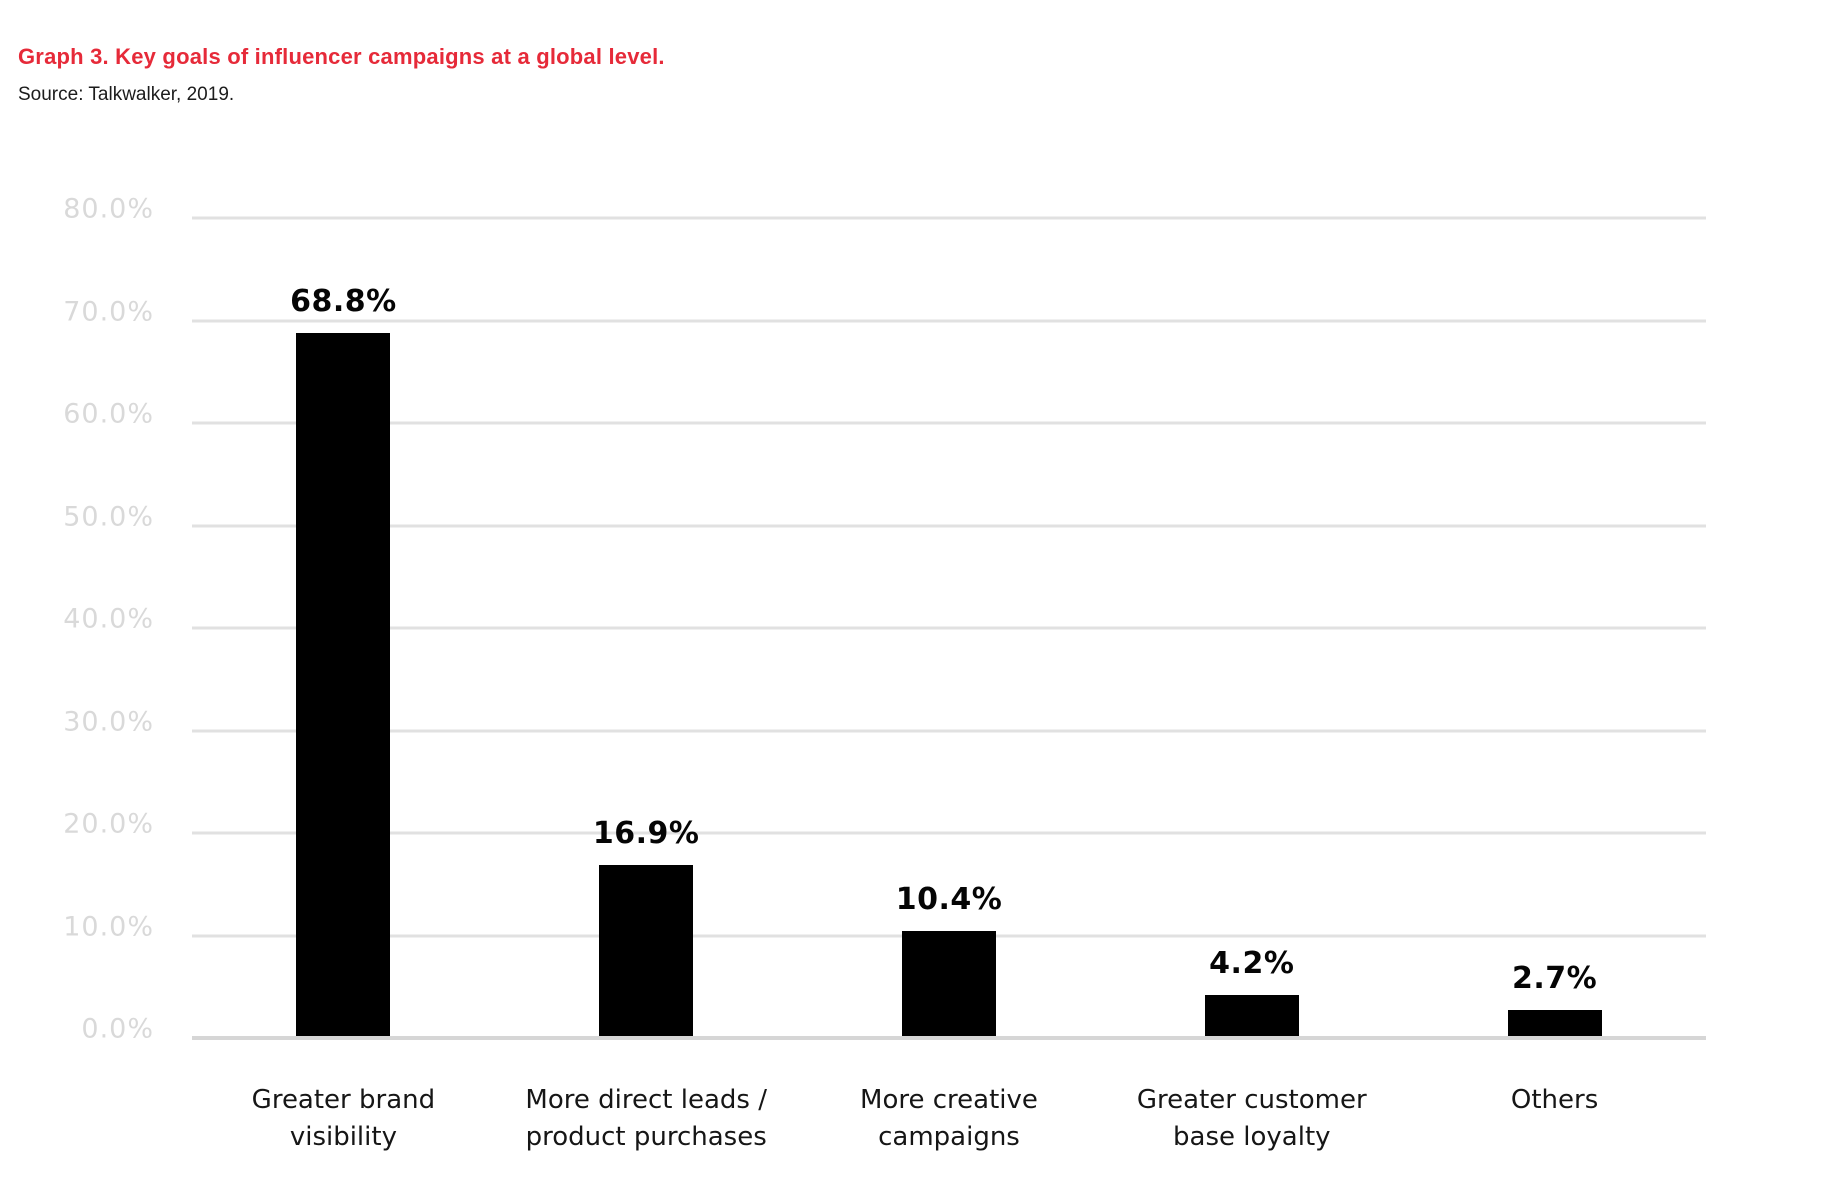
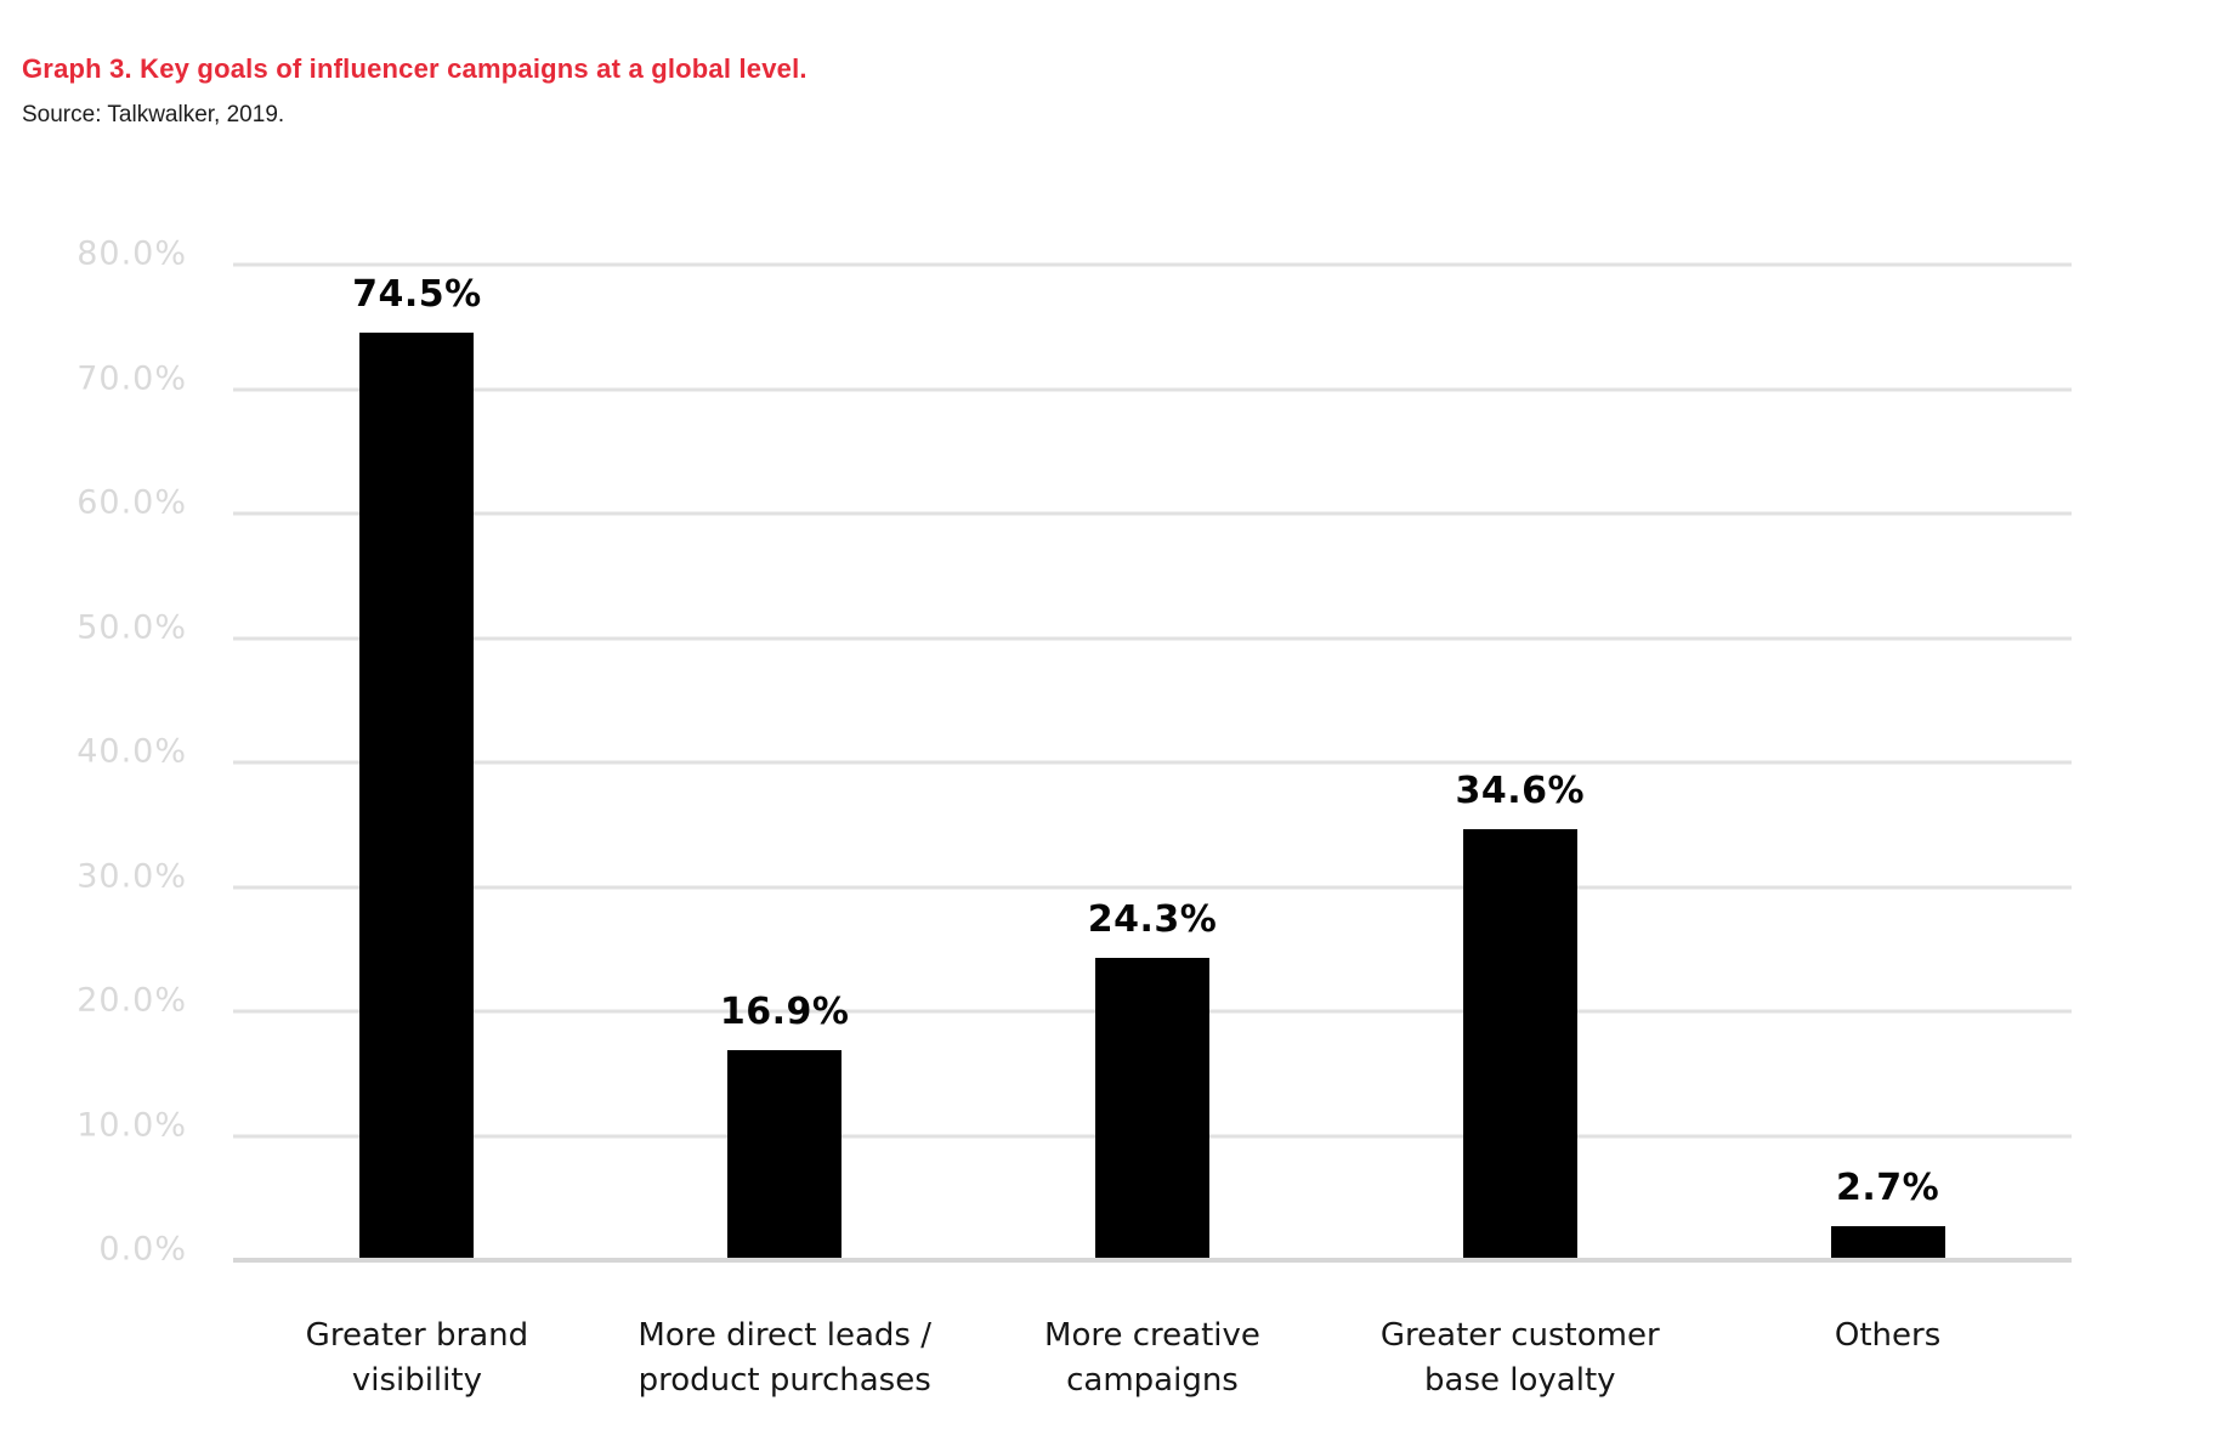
Greater brand visibility: 68.8% -> 74.5%
More creative campaigns: 10.4% -> 24.3%
Greater customer base loyalty: 4.2% -> 34.6%
